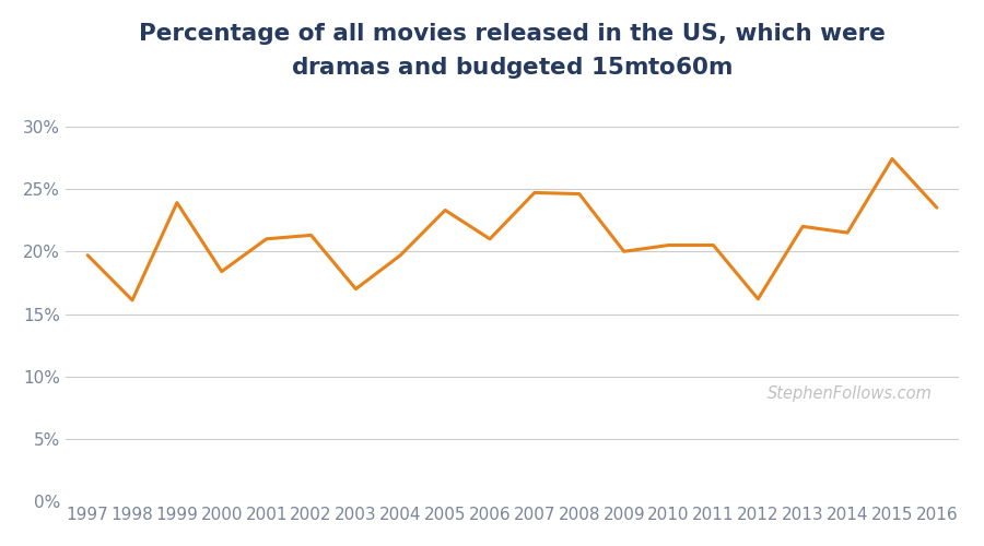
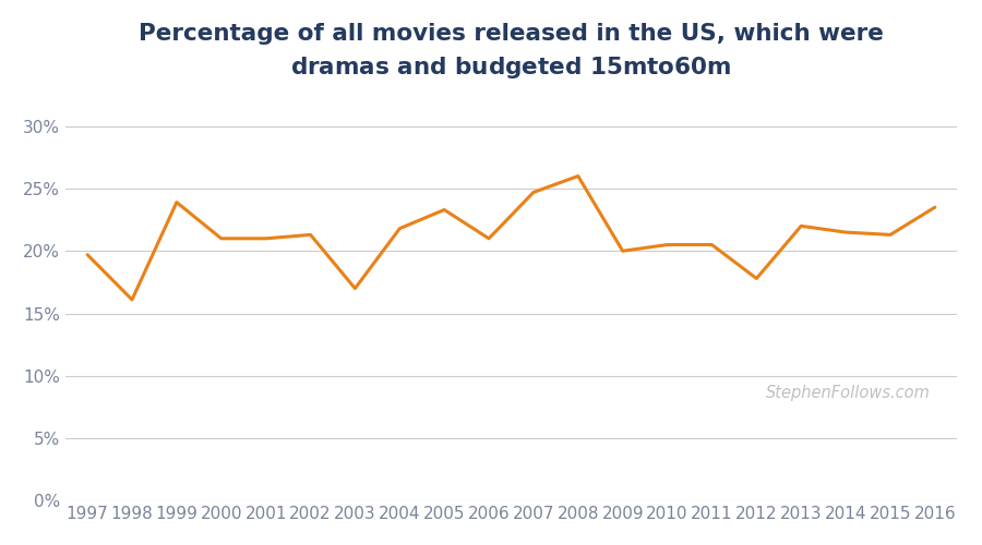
2000: 18.4% -> 21.0%
2004: 19.7% -> 21.8%
2008: 24.6% -> 26.0%
2012: 16.2% -> 17.8%
2015: 27.4% -> 21.3%
